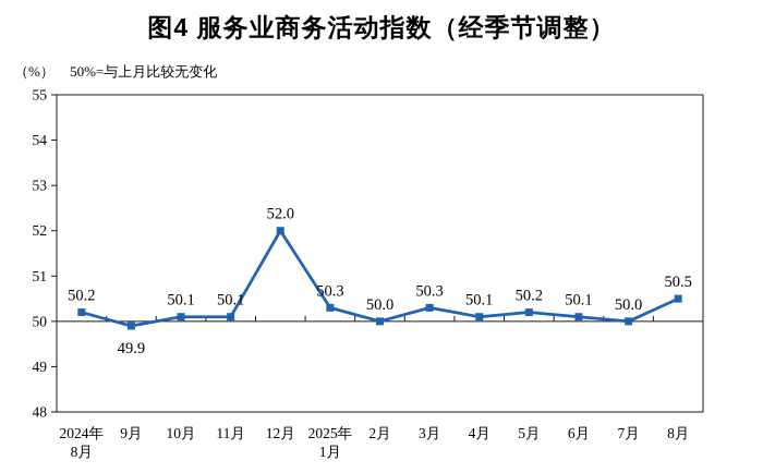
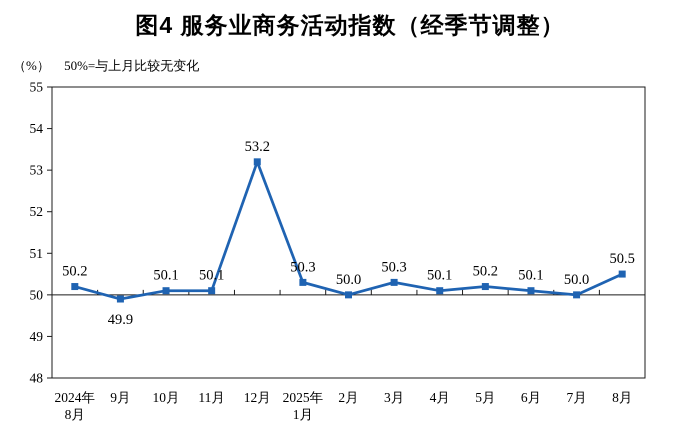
12月: 52.0 -> 53.2
